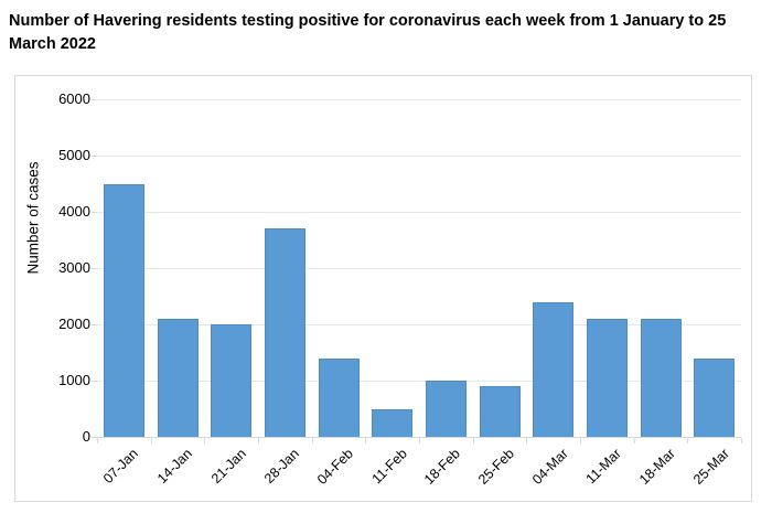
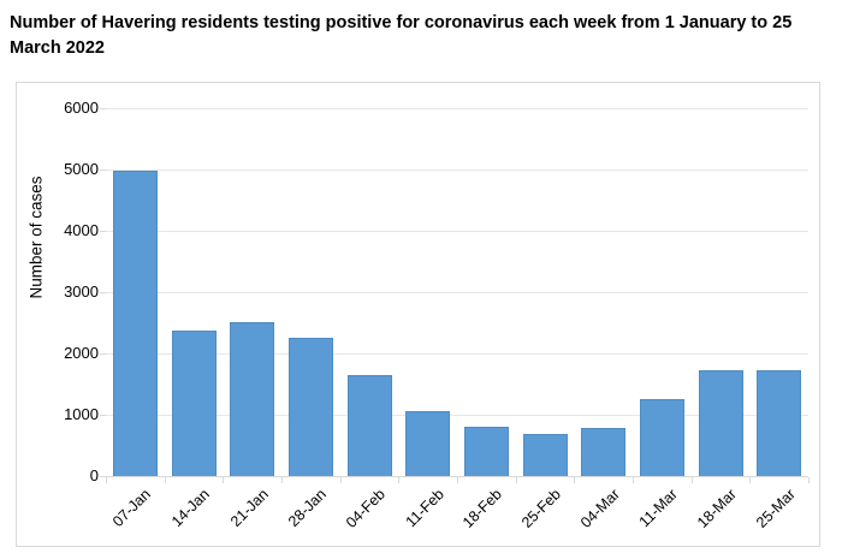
07-Jan: 4500 -> 5000
14-Jan: 2100 -> 2400
21-Jan: 2000 -> 2500
28-Jan: 3700 -> 2200
04-Feb: 1400 -> 1600
11-Feb: 500 -> 1000
18-Feb: 1000 -> 800
25-Feb: 900 -> 700
04-Mar: 2400 -> 800
11-Mar: 2100 -> 1300
18-Mar: 2100 -> 1700
25-Mar: 1400 -> 1700
